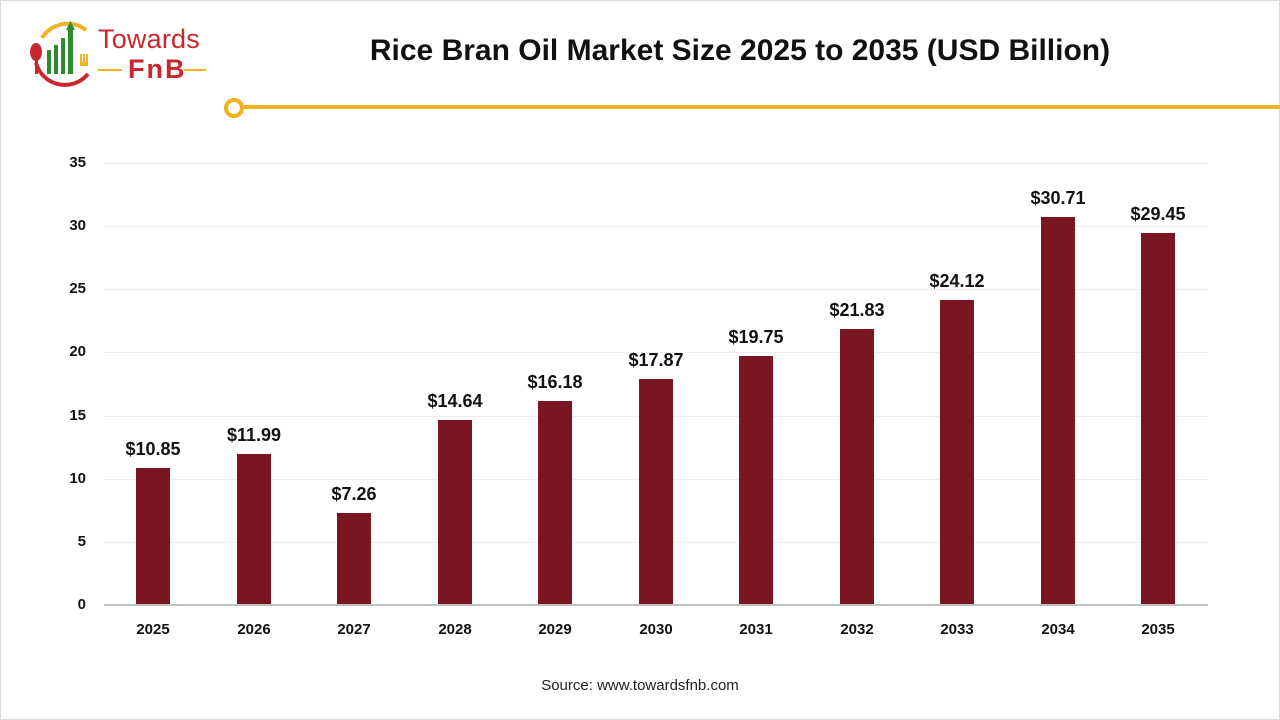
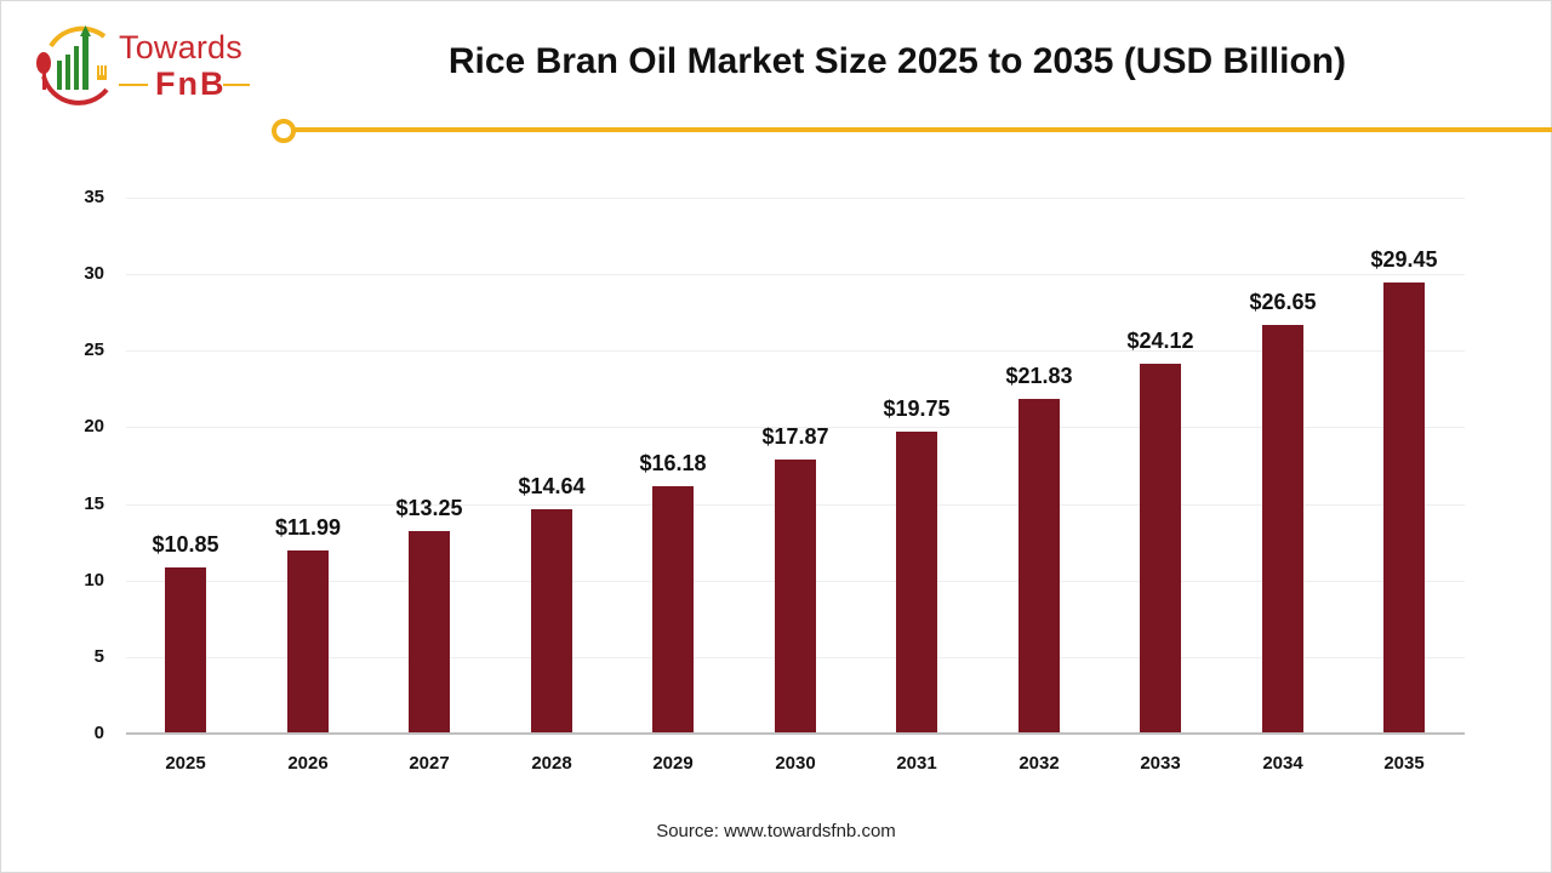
2027: $7.26 -> $13.25
2034: $30.71 -> $26.65
